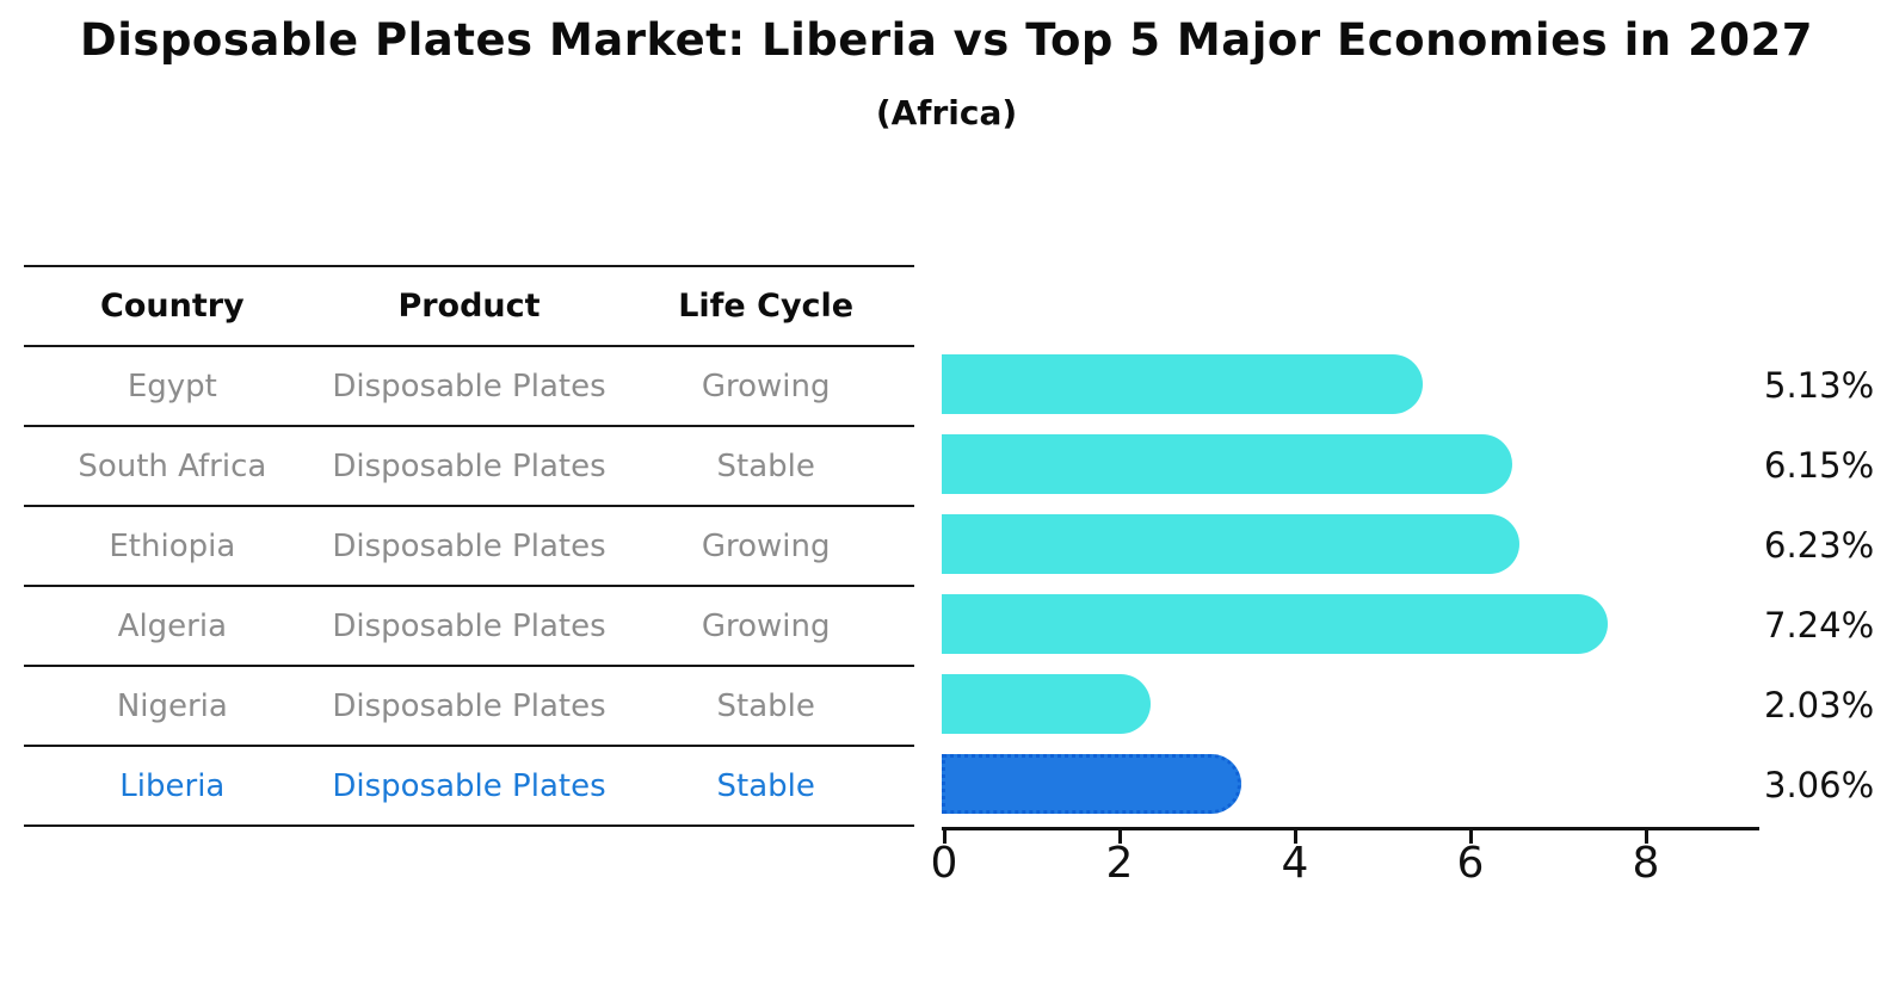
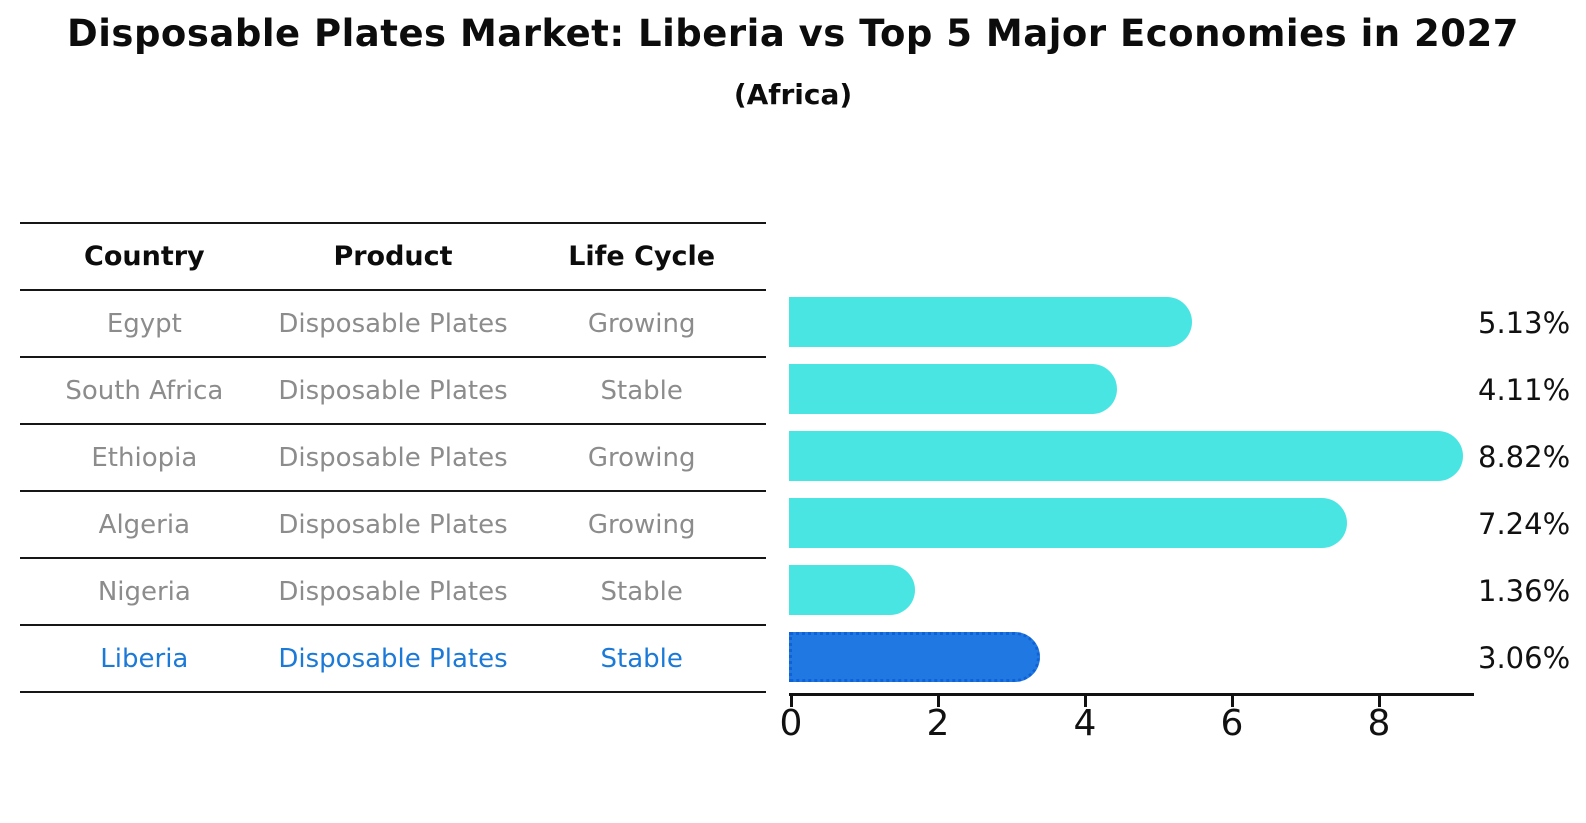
South Africa: 6.15% -> 4.11%
Ethiopia: 6.23% -> 8.82%
Nigeria: 2.03% -> 1.36%
